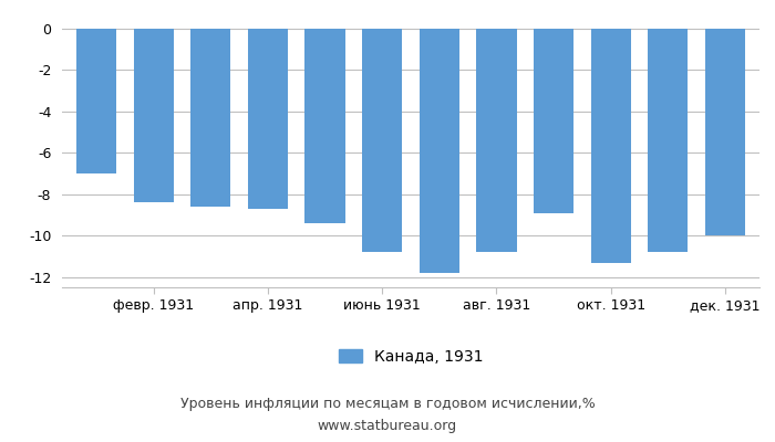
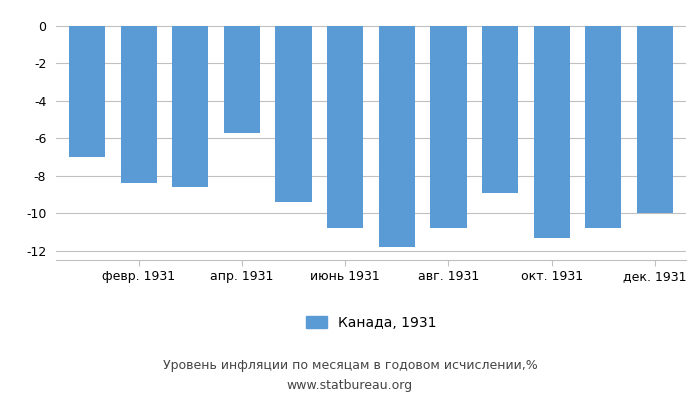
апр. 1931: -8.7 -> -5.7
